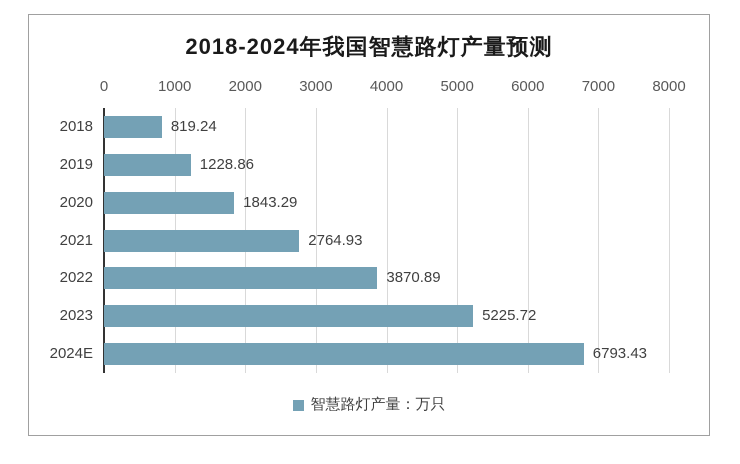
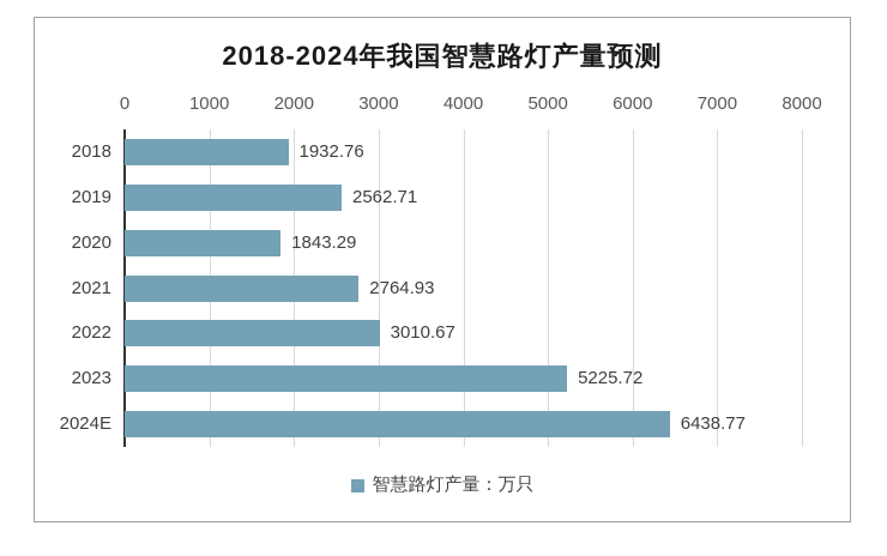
2018: 819.24 -> 1932.76
2019: 1228.86 -> 2562.71
2022: 3870.89 -> 3010.67
2024E: 6793.43 -> 6438.77
